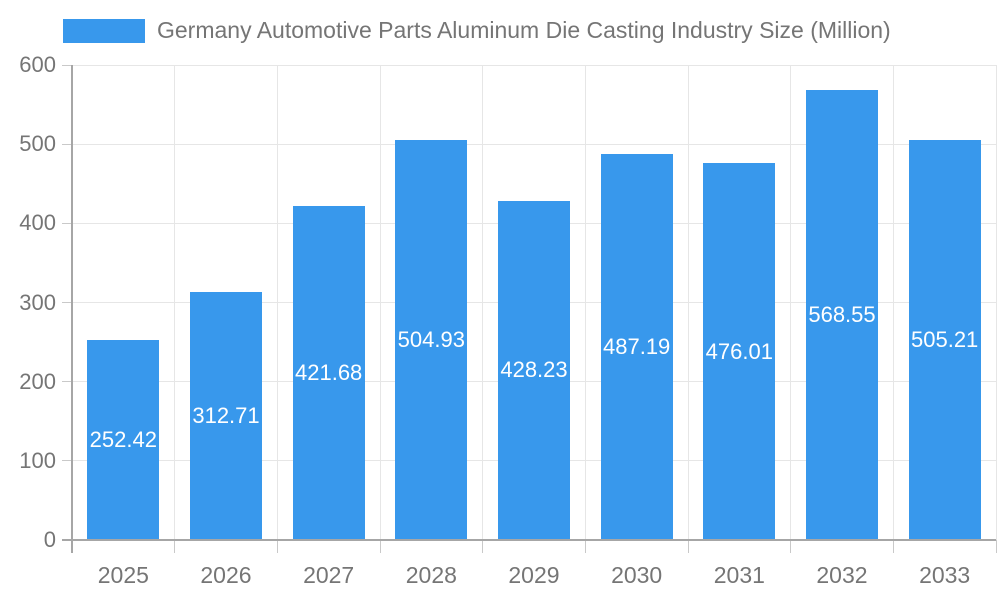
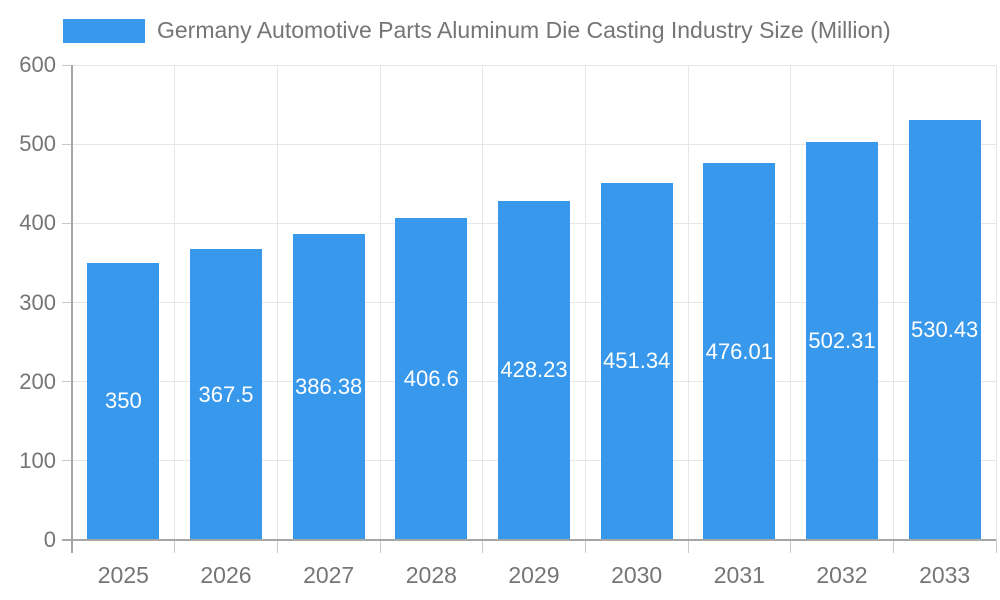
2025: 252.42 -> 350
2026: 312.71 -> 367.5
2027: 421.68 -> 386.38
2028: 504.93 -> 406.6
2030: 487.19 -> 451.34
2032: 568.55 -> 502.31
2033: 505.21 -> 530.43
